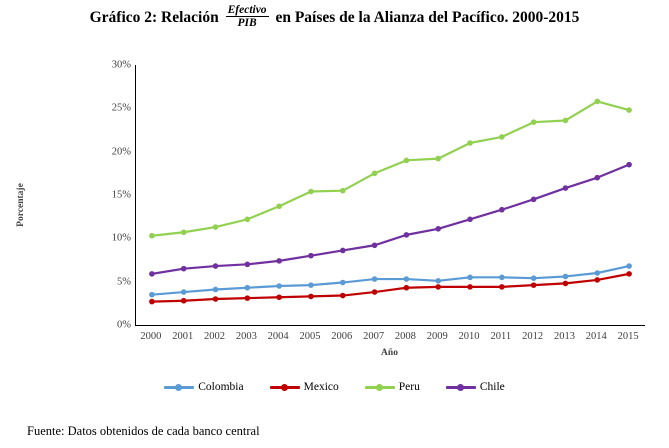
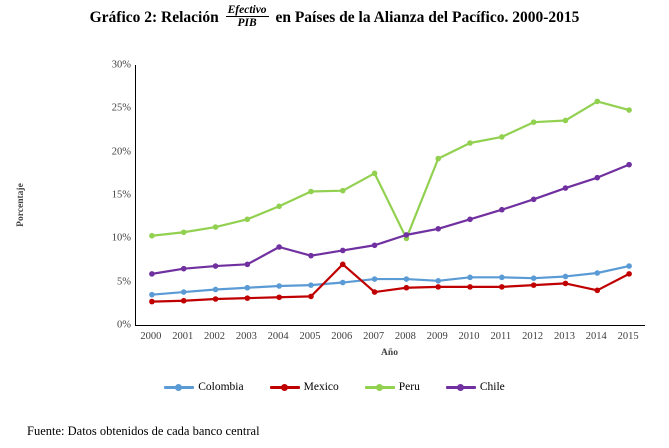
Chile/2004: 7% -> 9%
Mexico/2006: 3% -> 7%
Peru/2008: 19% -> 10%
Mexico/2014: 5% -> 4%
